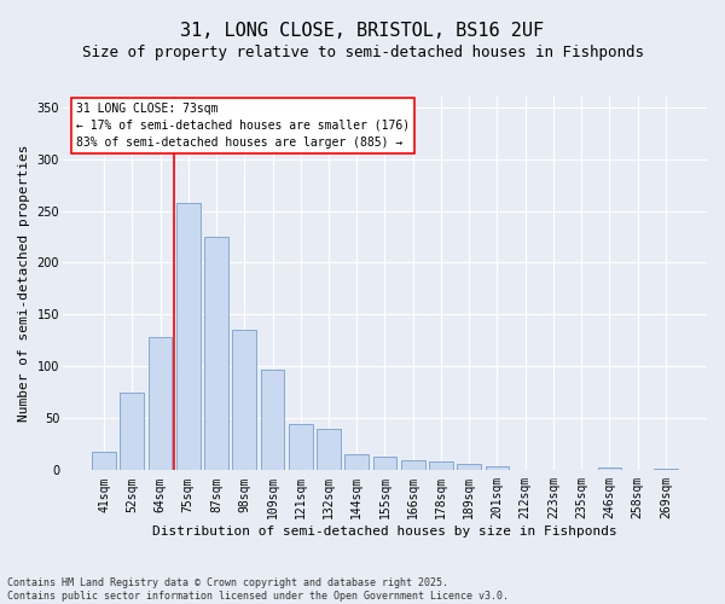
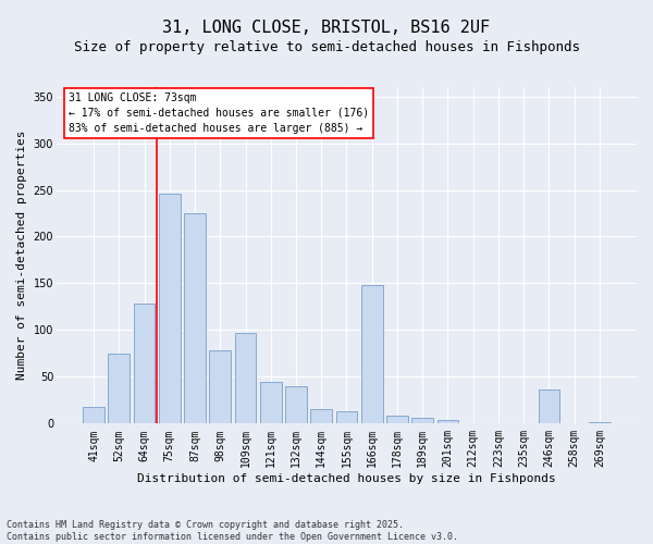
75sqm: 258 -> 246
98sqm: 135 -> 78
166sqm: 10 -> 148
246sqm: 3 -> 36
